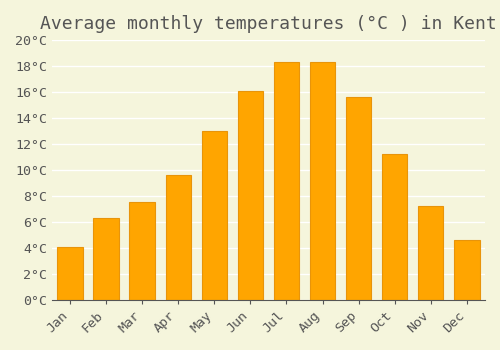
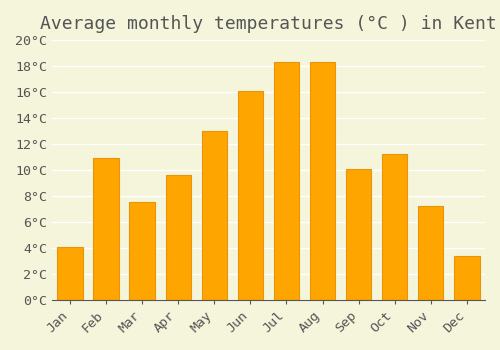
Feb: 6.3°C -> 10.9°C
Sep: 15.6°C -> 10.1°C
Dec: 4.6°C -> 3.4°C
